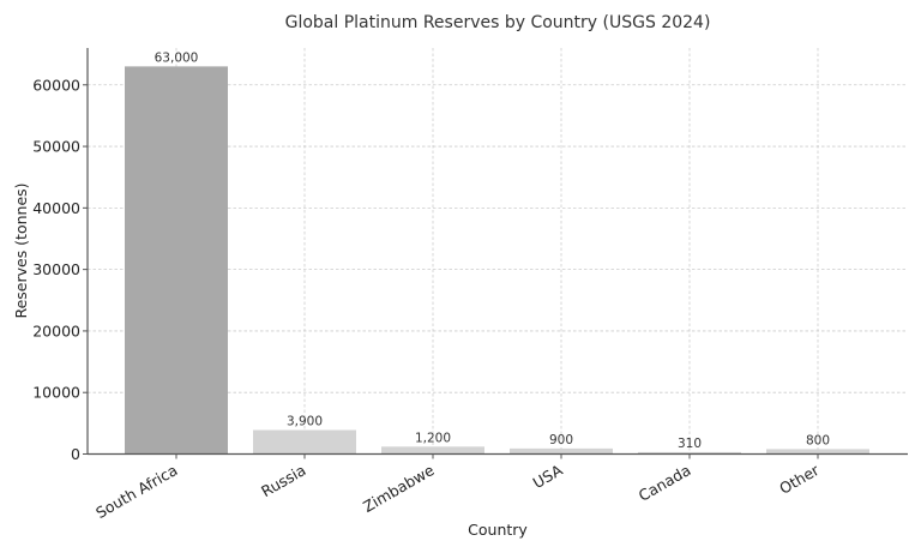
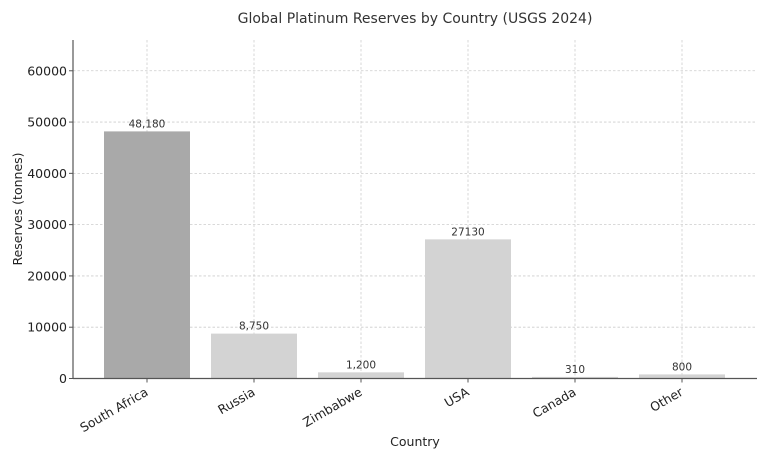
South Africa: 63,000 -> 48,180
Russia: 3,900 -> 8,750
USA: 900 -> 27130
